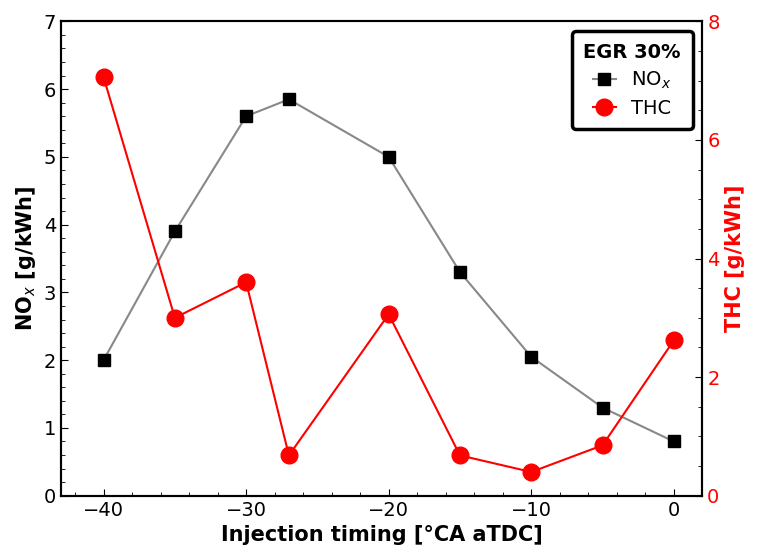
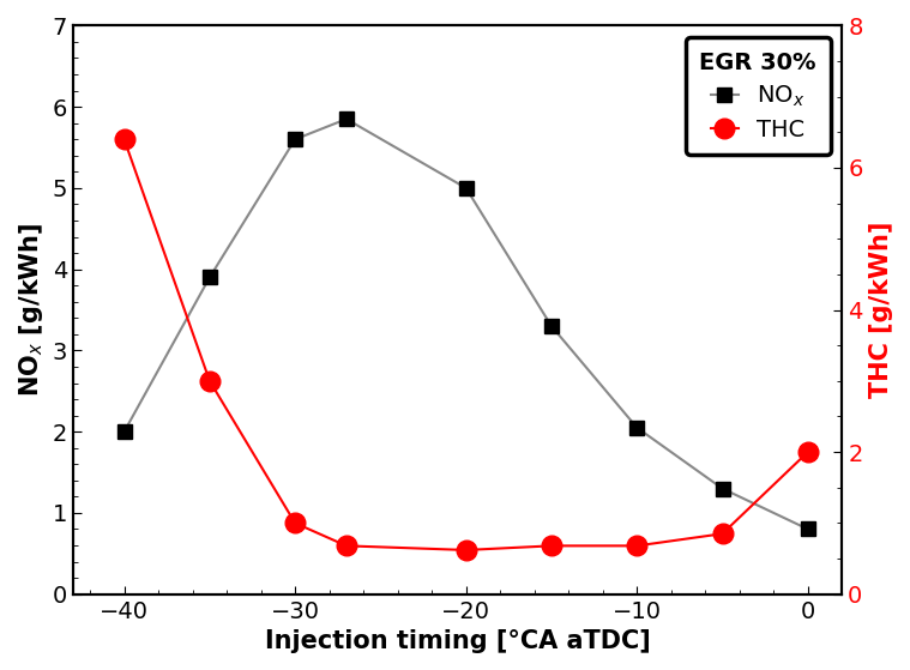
THC/−40: 7.06 -> 6.40
THC/−30: 3.60 -> 1.00
THC/−20: 3.06 -> 0.62
THC/−10: 0.40 -> 0.68
THC/0: 2.62 -> 2.00
